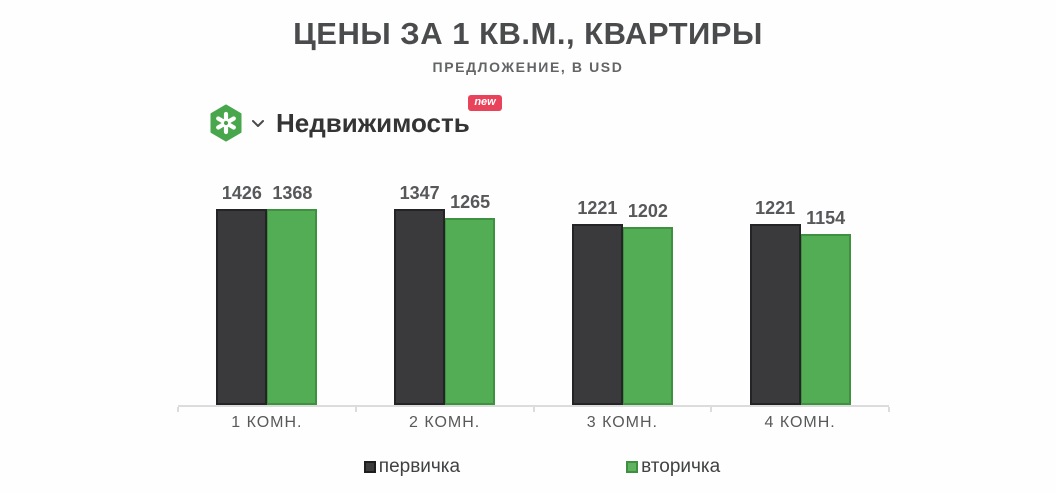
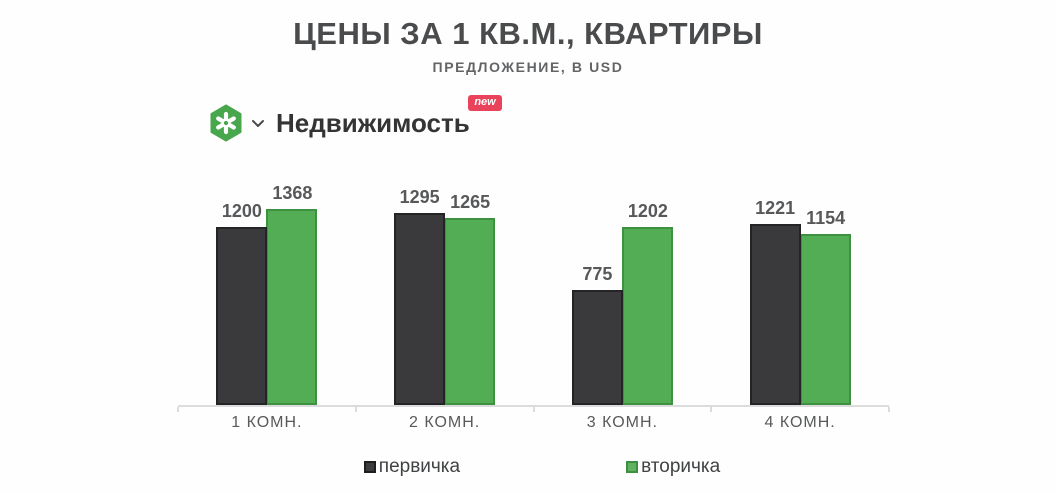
первичка/1 КОМН.: 1426 -> 1200
первичка/2 КОМН.: 1347 -> 1295
первичка/3 КОМН.: 1221 -> 775
